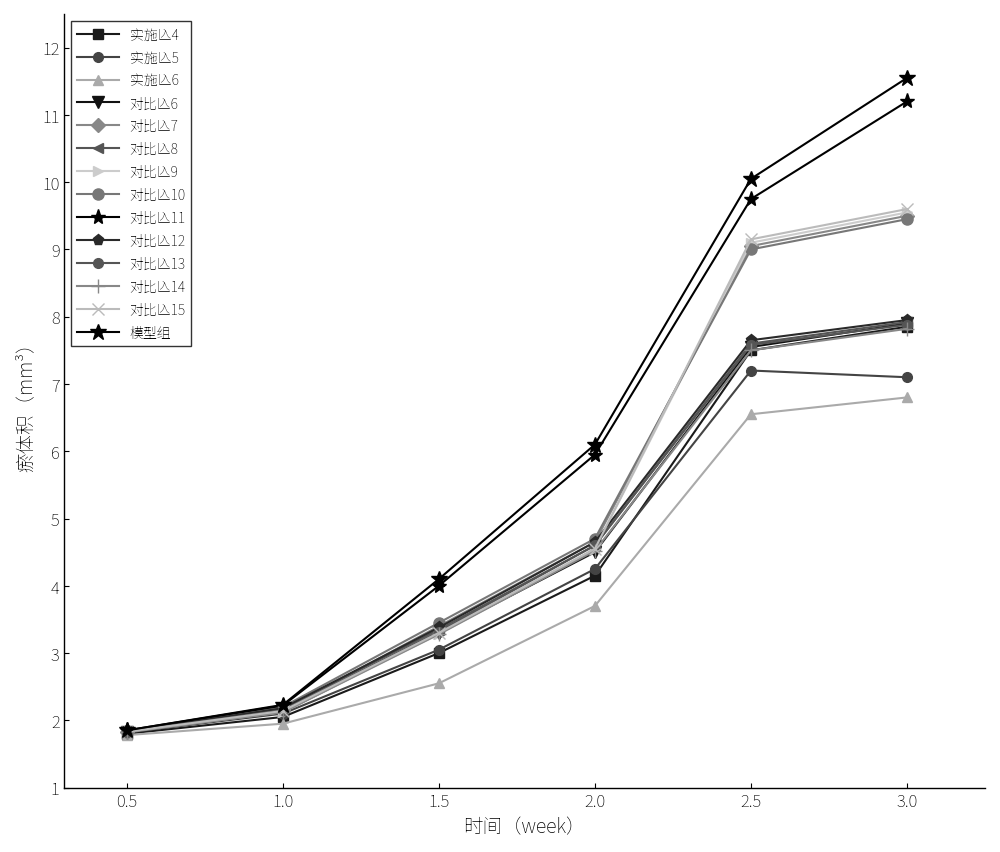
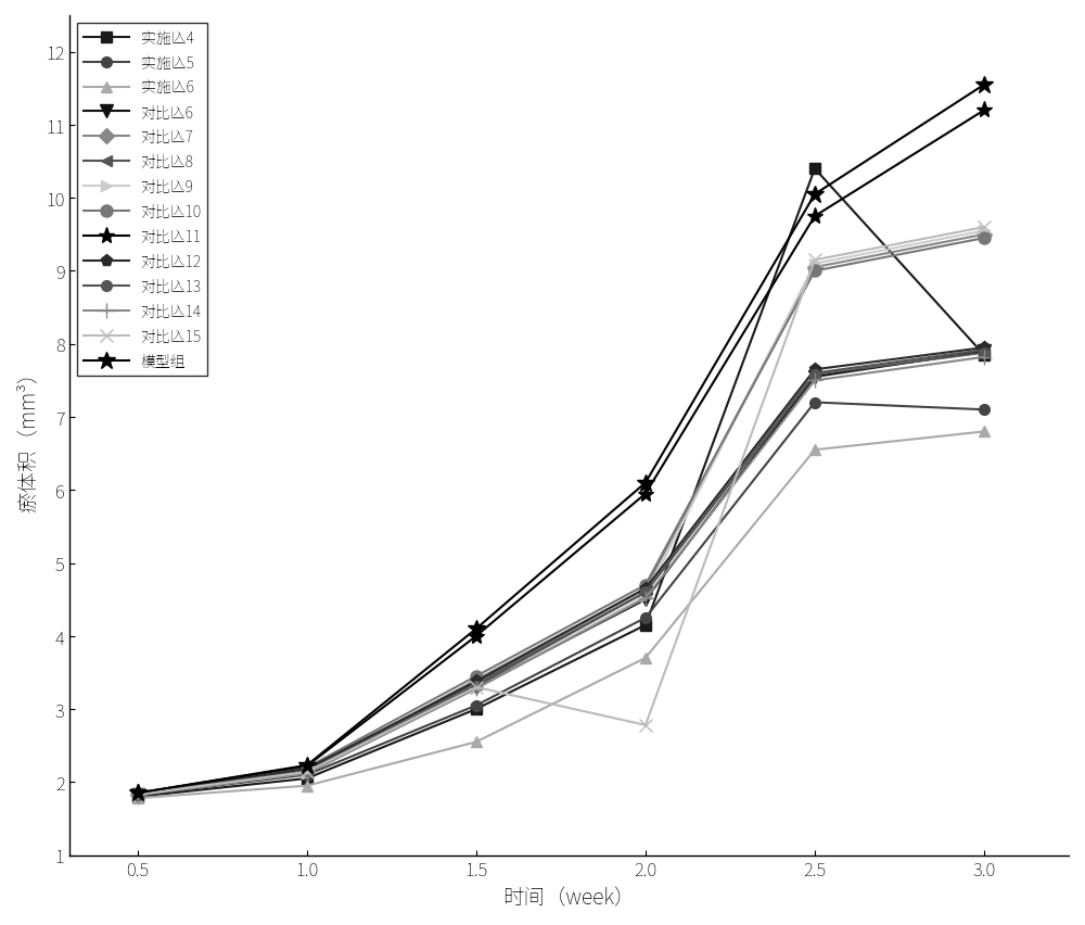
对比兦15/2.0: 4.55 -> 2.78
实施兦4/2.5: 7.50 -> 10.40
